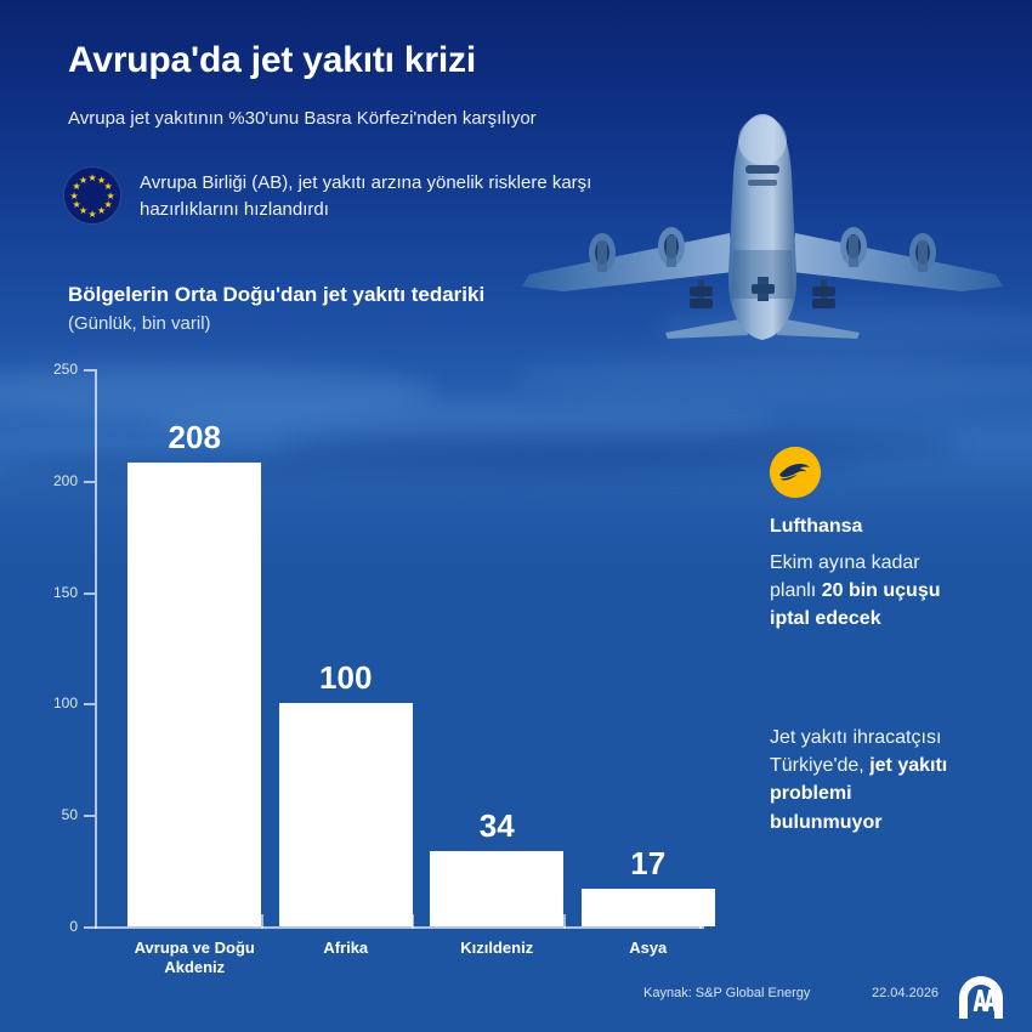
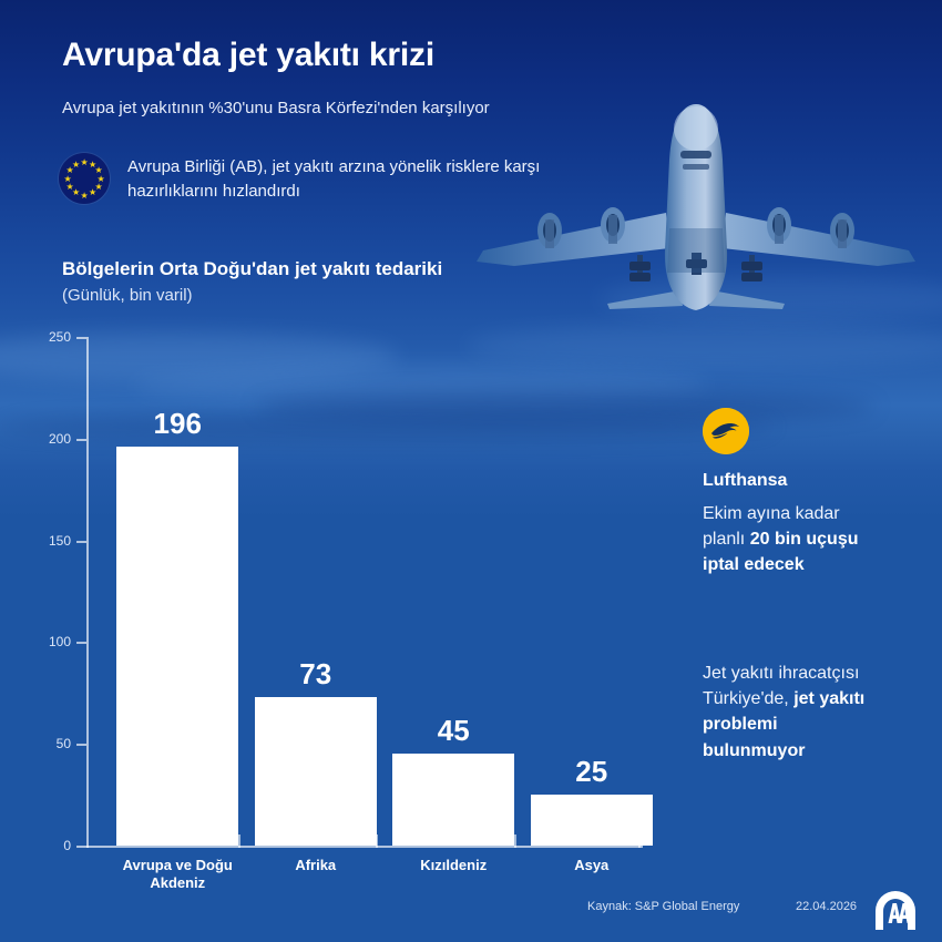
Avrupa ve Doğu Akdeniz: 208 -> 196
Afrika: 100 -> 73
Kızıldeniz: 34 -> 45
Asya: 17 -> 25
